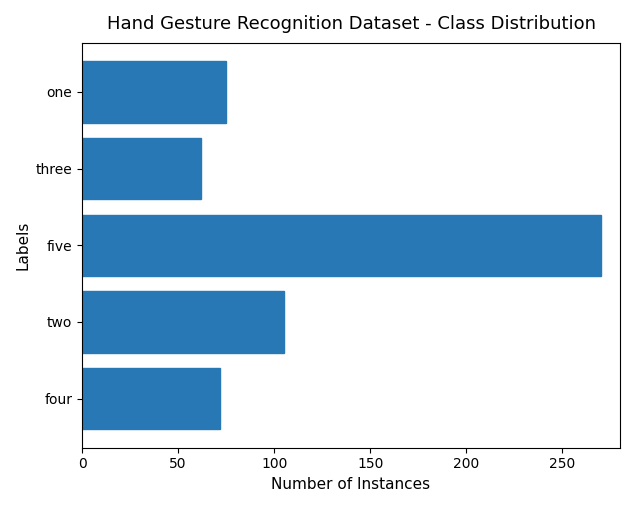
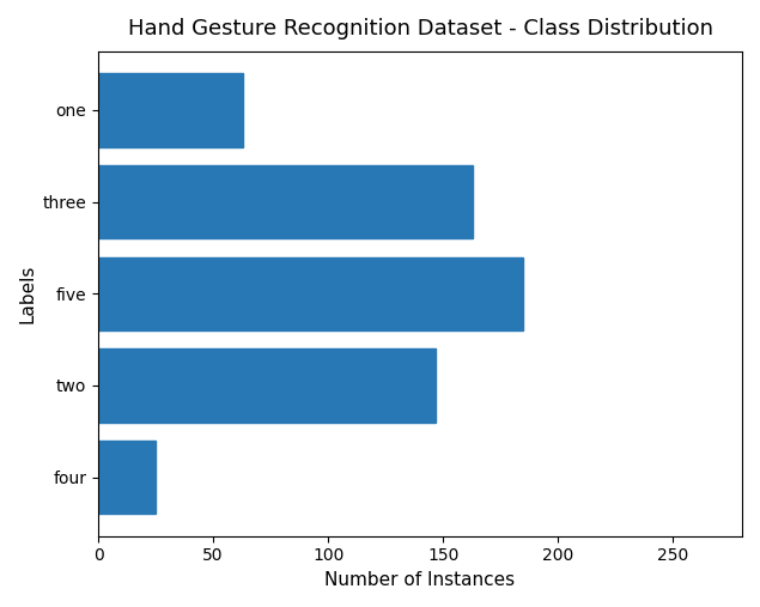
one: 75 -> 63
three: 62 -> 163
five: 270 -> 185
two: 105 -> 147
four: 72 -> 25
